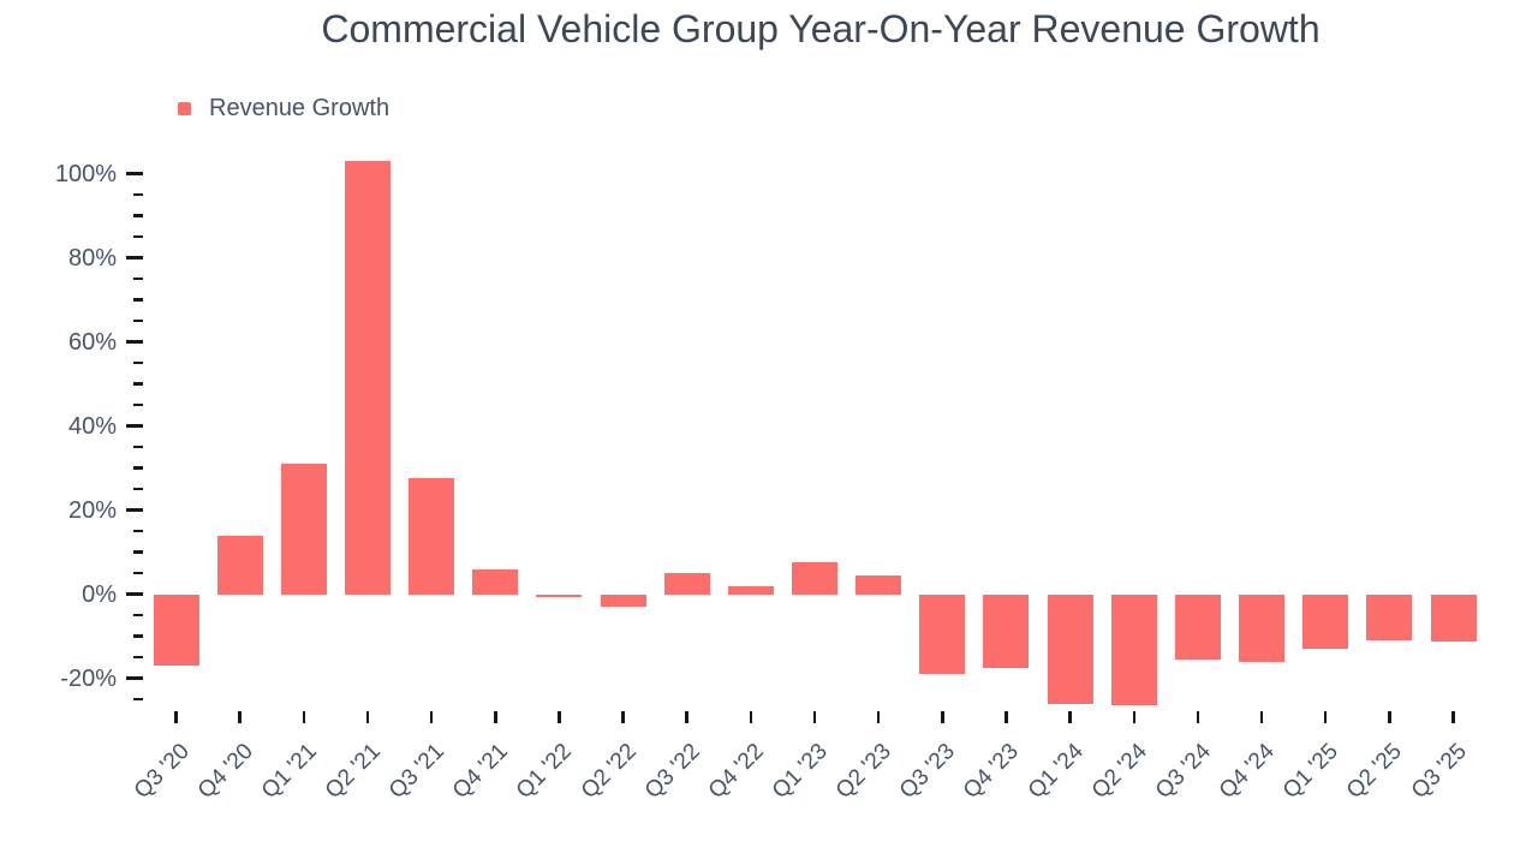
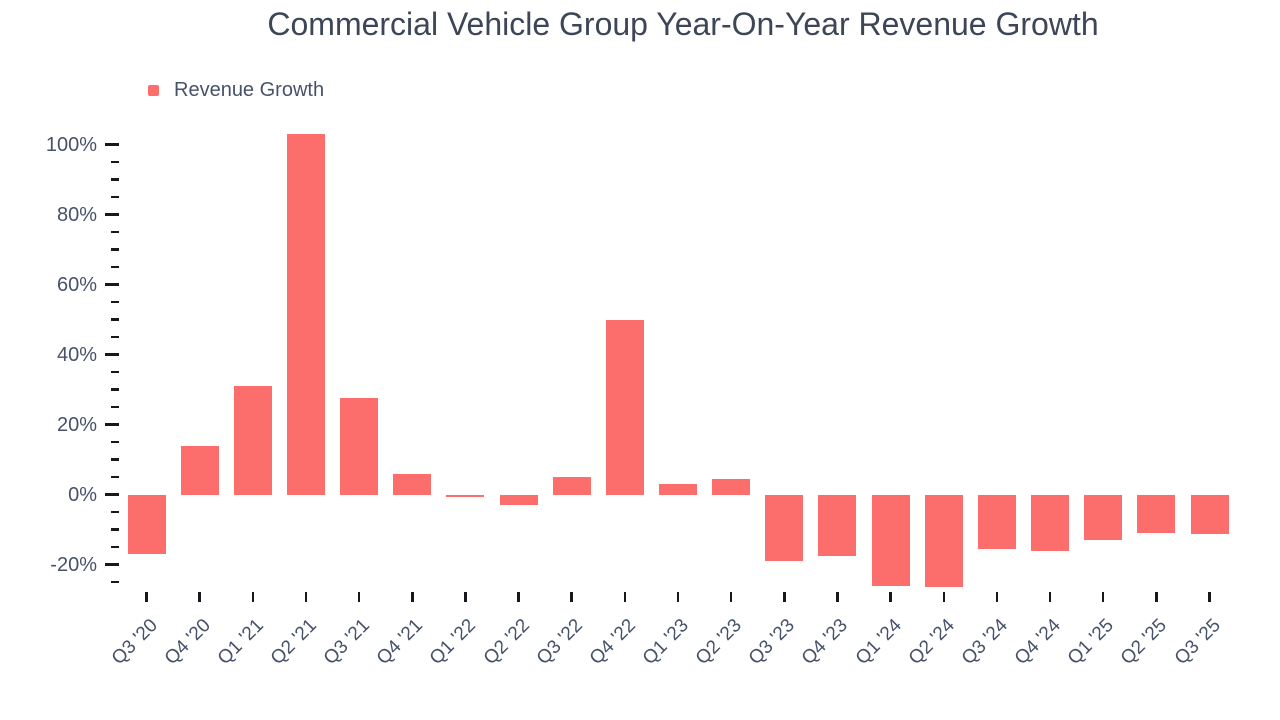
Q4 '22: 2% -> 50%
Q1 '23: 8% -> 3%
